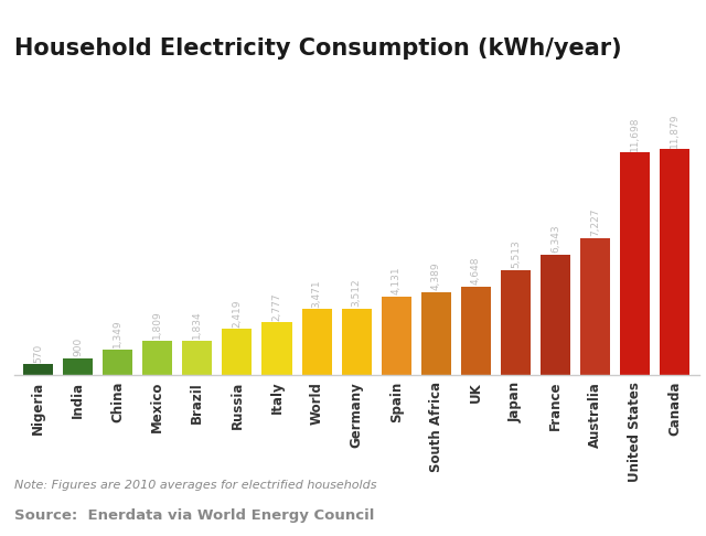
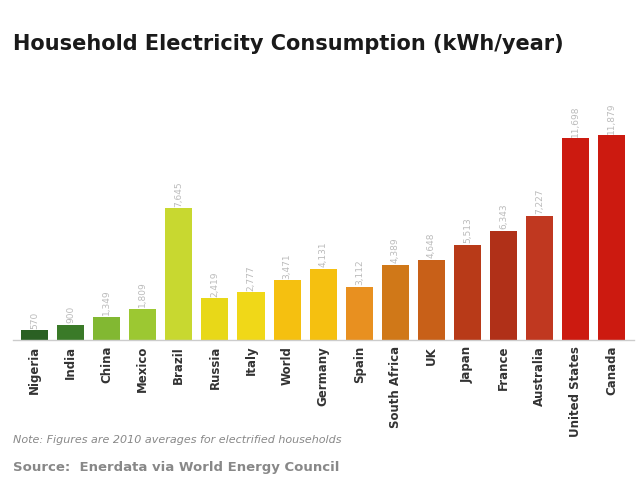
Brazil: 1,834 -> 7,645
Germany: 3,512 -> 4,131
Spain: 4,131 -> 3,112
